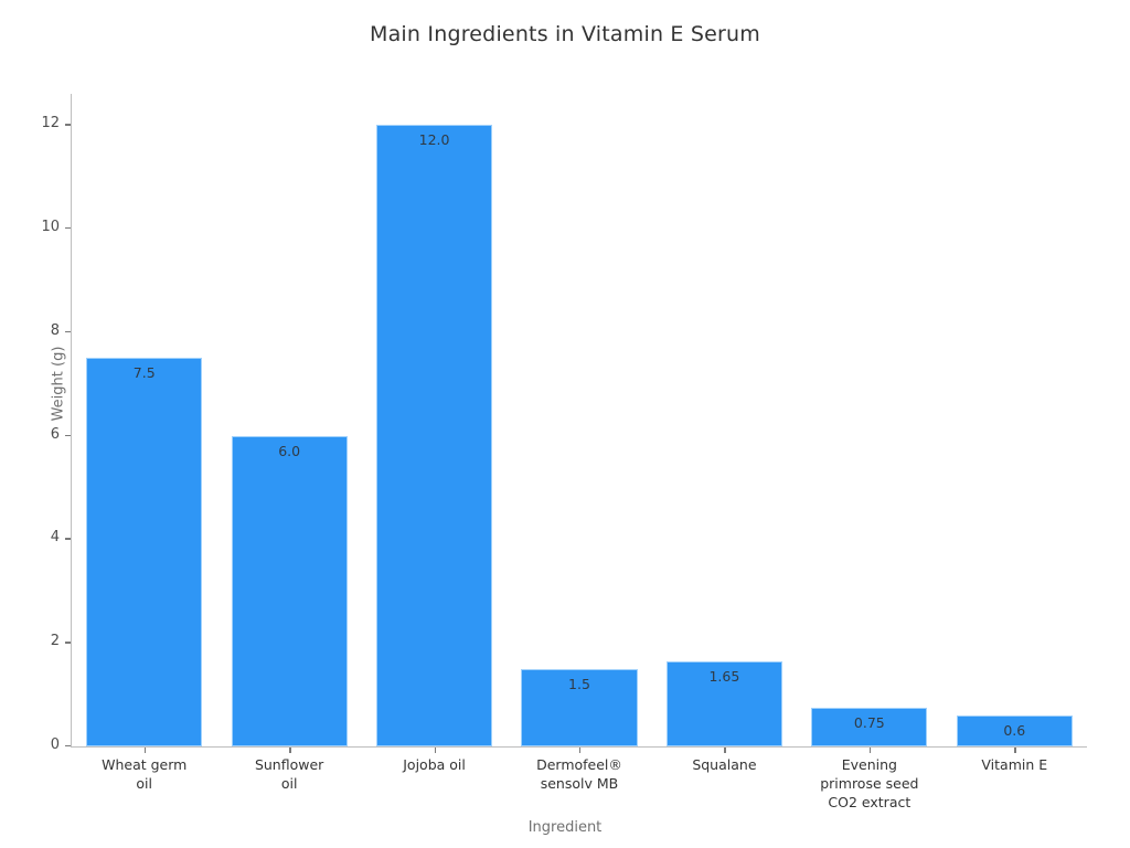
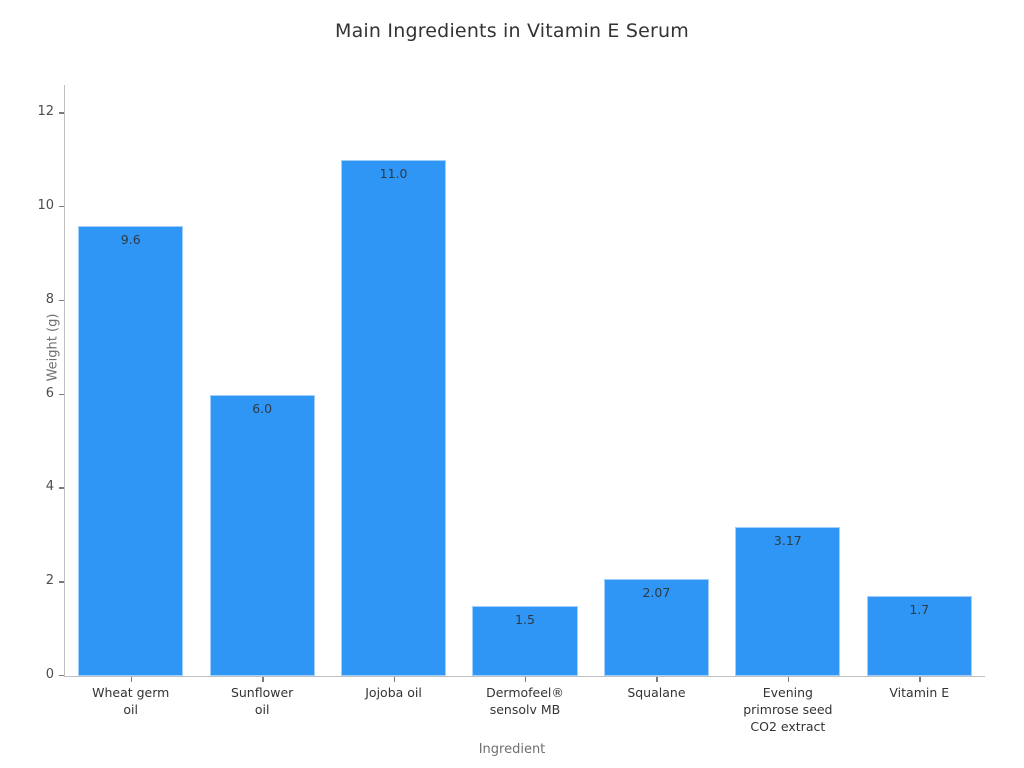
Wheat germ oil: 7.5 -> 9.6
Jojoba oil: 12.0 -> 11.0
Squalane: 1.65 -> 2.07
Evening primrose seed CO2 extract: 0.75 -> 3.17
Vitamin E: 0.6 -> 1.7
